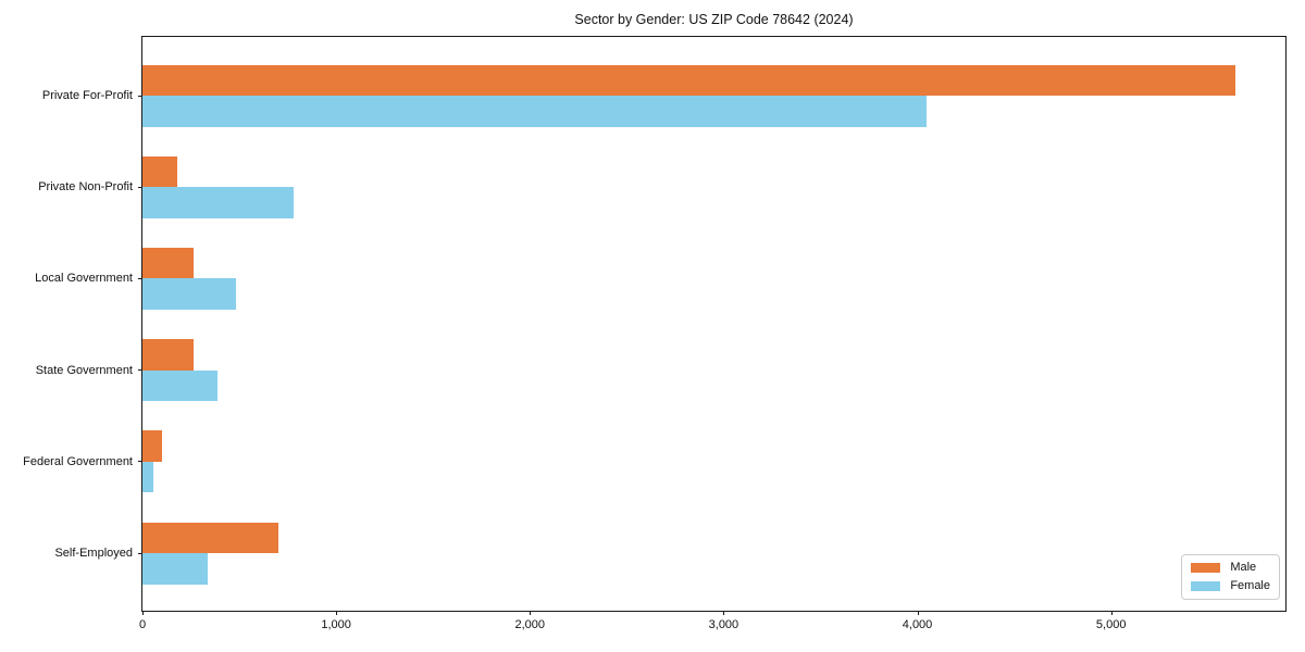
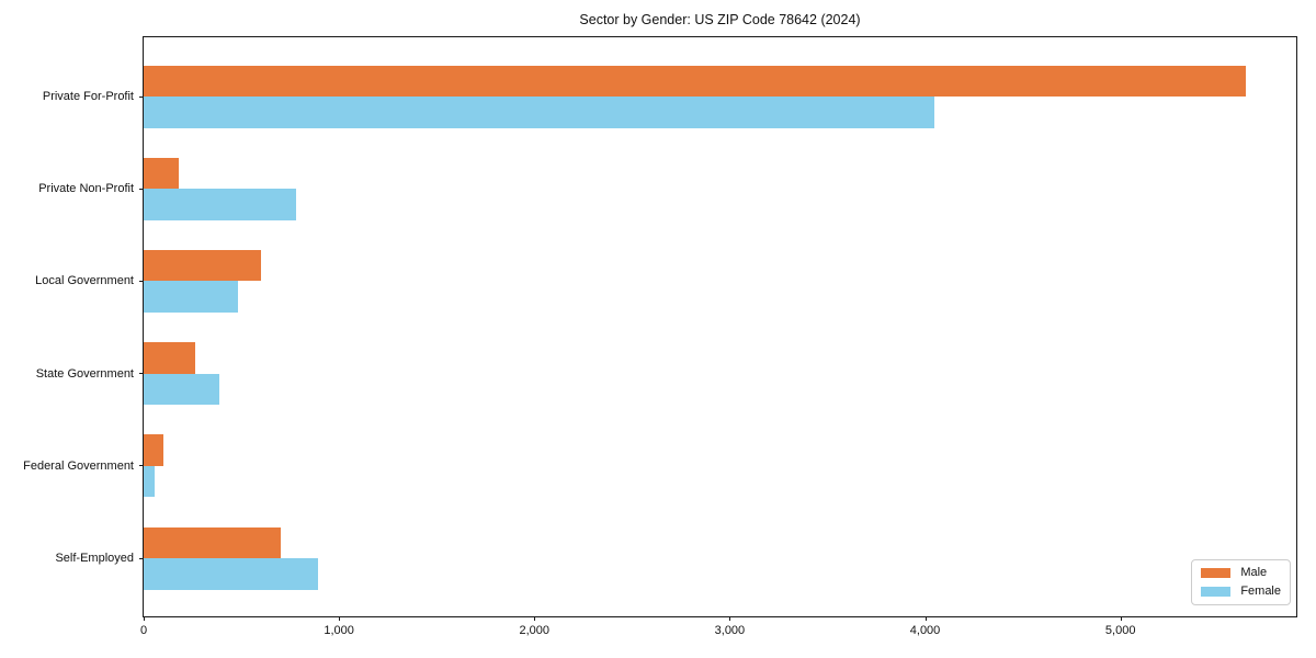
Male/Local Government: 260 -> 600
Female/Self-Employed: 340 -> 890
